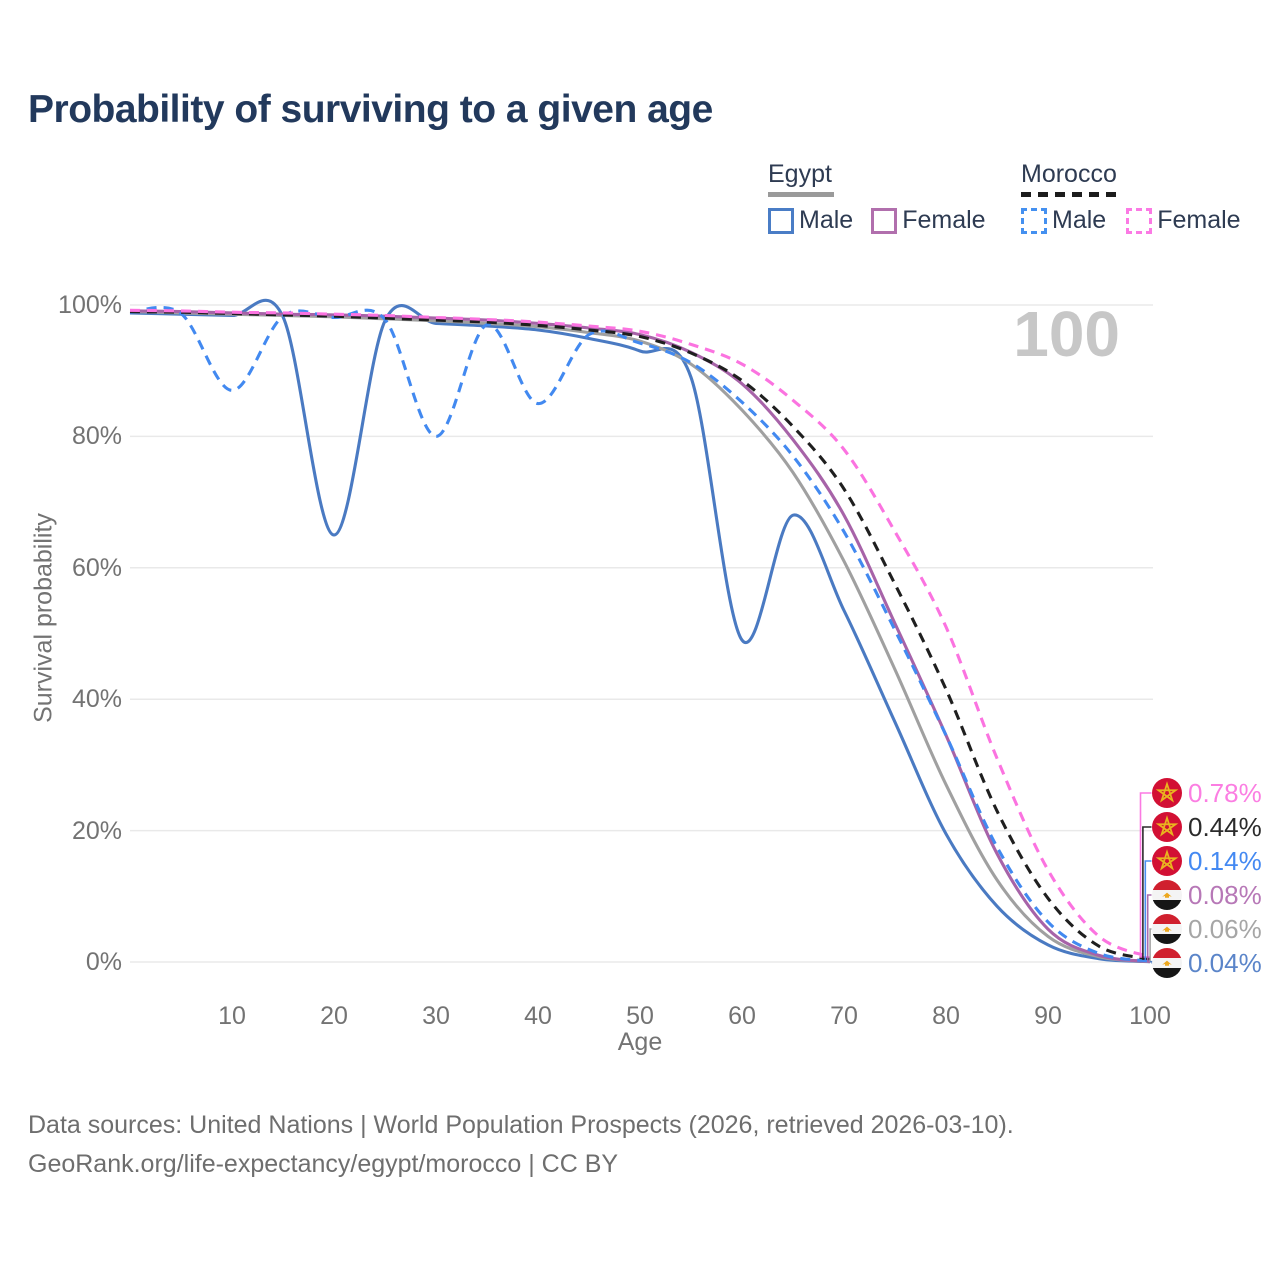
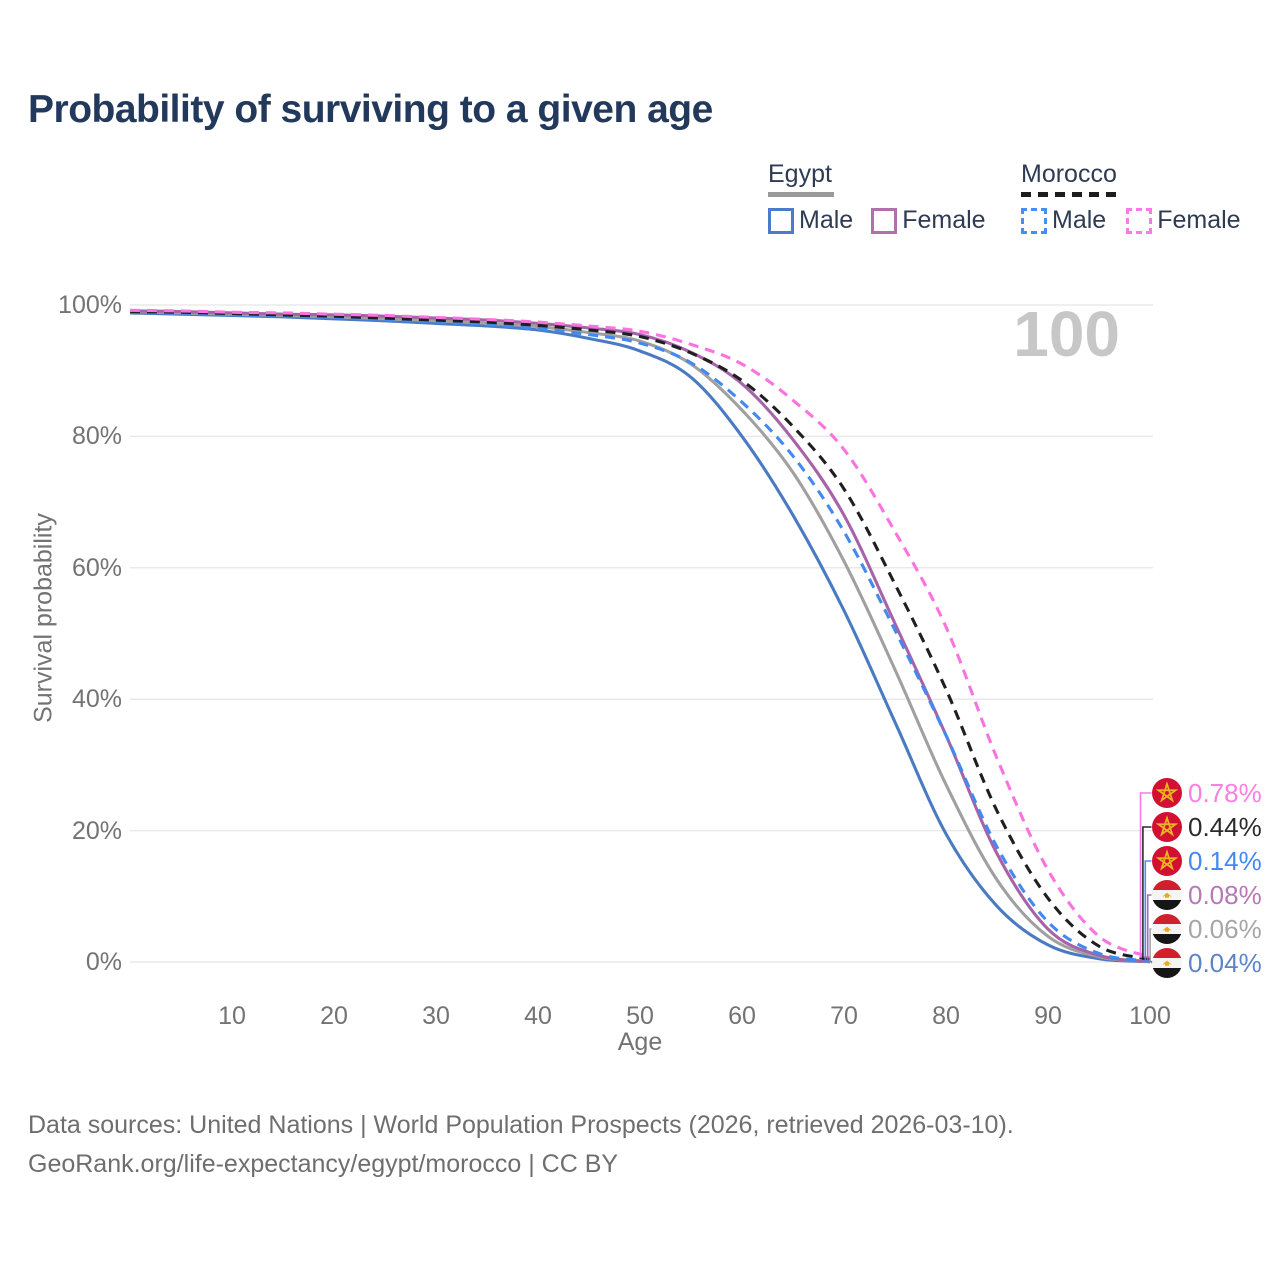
Morocco Male/10: 87% -> 98%
Egypt Male/20: 65% -> 98%
Morocco Male/30: 80% -> 97%
Morocco Male/40: 85% -> 96%
Egypt Male/60: 49% -> 80%
